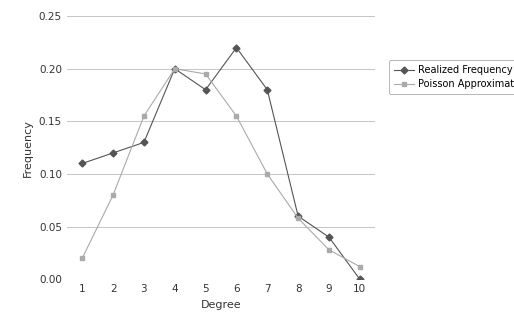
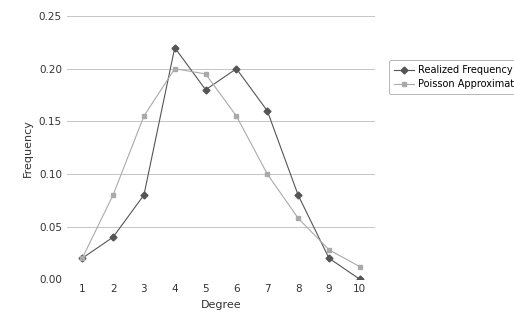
Realized Frequency/1: 0.11 -> 0.02
Realized Frequency/2: 0.12 -> 0.04
Realized Frequency/3: 0.13 -> 0.08
Realized Frequency/4: 0.20 -> 0.22
Realized Frequency/6: 0.22 -> 0.20
Realized Frequency/7: 0.18 -> 0.16
Realized Frequency/8: 0.06 -> 0.08
Realized Frequency/9: 0.04 -> 0.02
